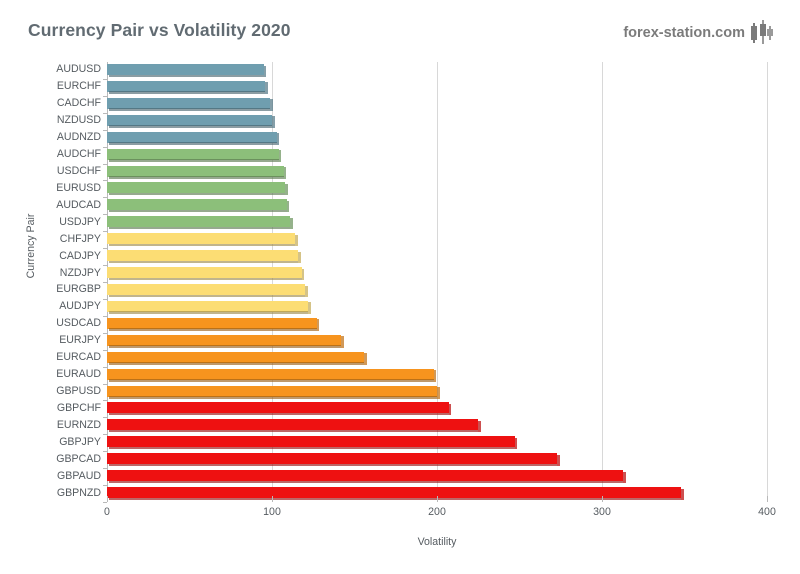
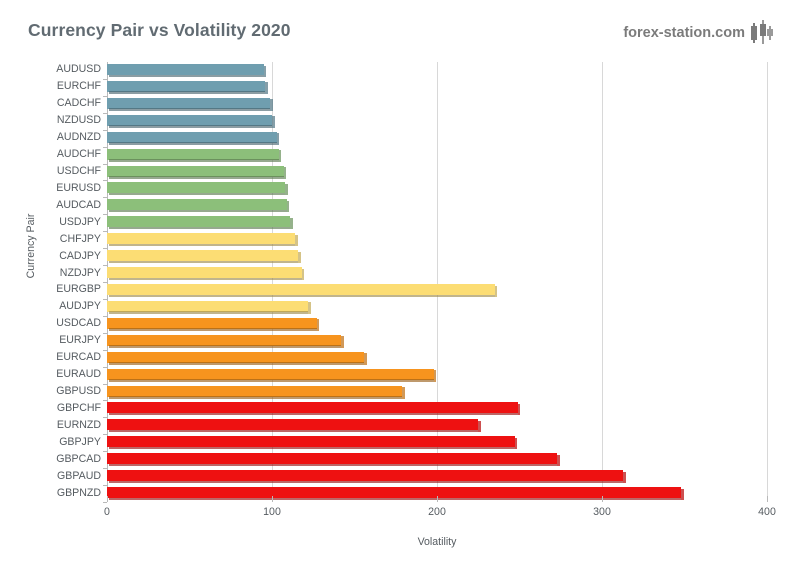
EURGBP: 120 -> 235
GBPUSD: 200 -> 179
GBPCHF: 207 -> 249
